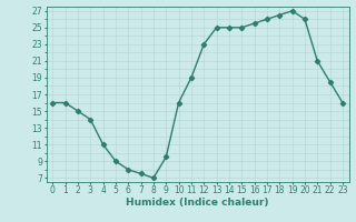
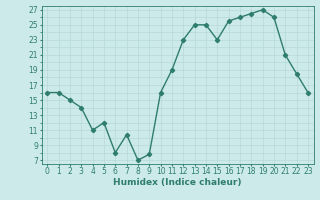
5: 9.0 -> 12.0
7: 7.5 -> 10.4
9: 9.5 -> 7.8
15: 25.0 -> 23.0
